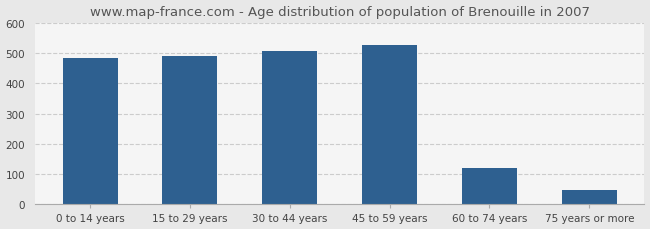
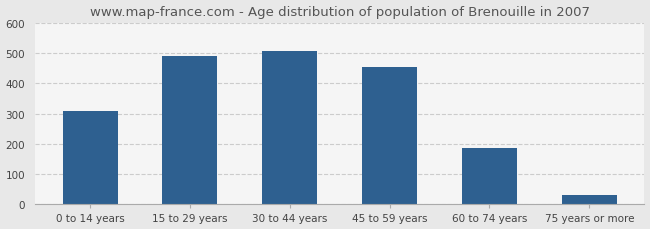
0 to 14 years: 483 -> 310
45 to 59 years: 528 -> 455
60 to 74 years: 120 -> 185
75 years or more: 49 -> 30
